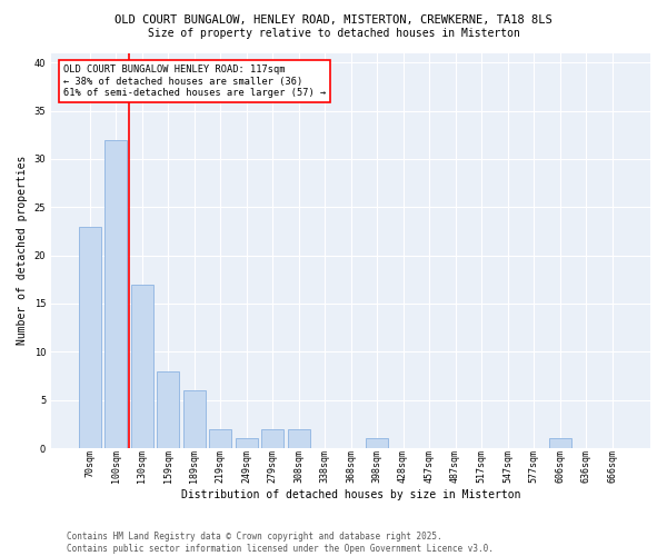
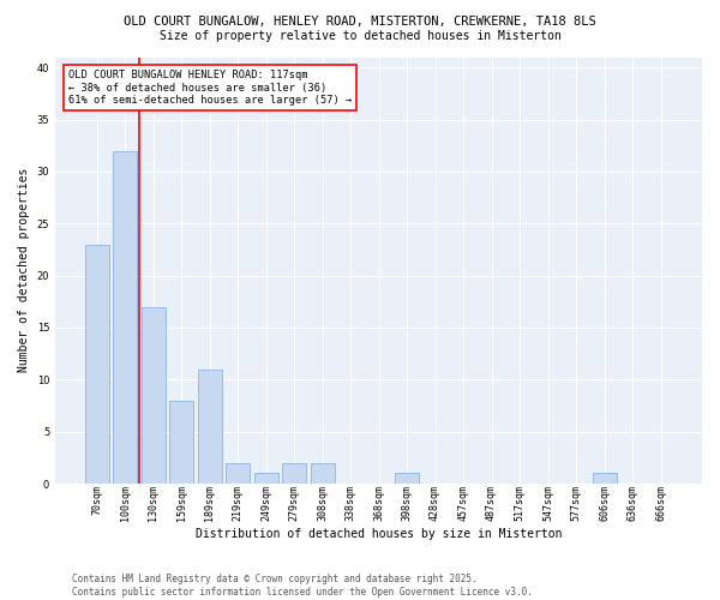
189sqm: 6 -> 11
